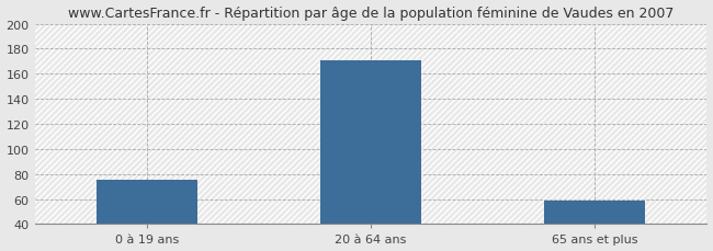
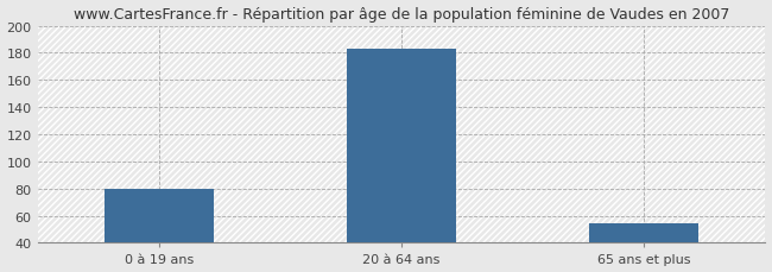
0 à 19 ans: 75 -> 80
20 à 64 ans: 171 -> 183
65 ans et plus: 59 -> 54
